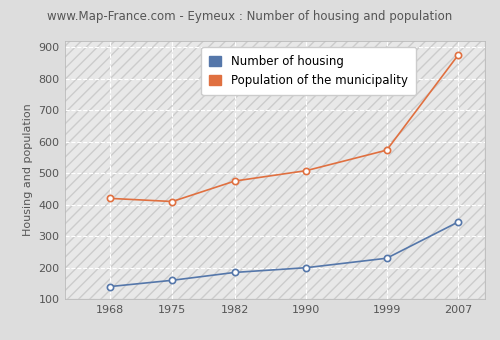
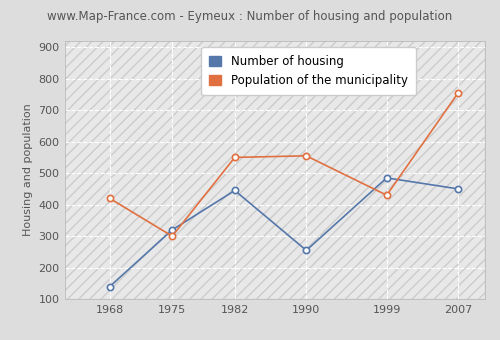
Number of housing/1975: 160 -> 320
Population of the municipality/1975: 410 -> 300
Number of housing/1982: 185 -> 445
Population of the municipality/1982: 475 -> 550
Number of housing/1990: 200 -> 255
Population of the municipality/1990: 508 -> 555
Number of housing/1999: 230 -> 485
Population of the municipality/1999: 573 -> 430
Number of housing/2007: 345 -> 450
Population of the municipality/2007: 875 -> 755
